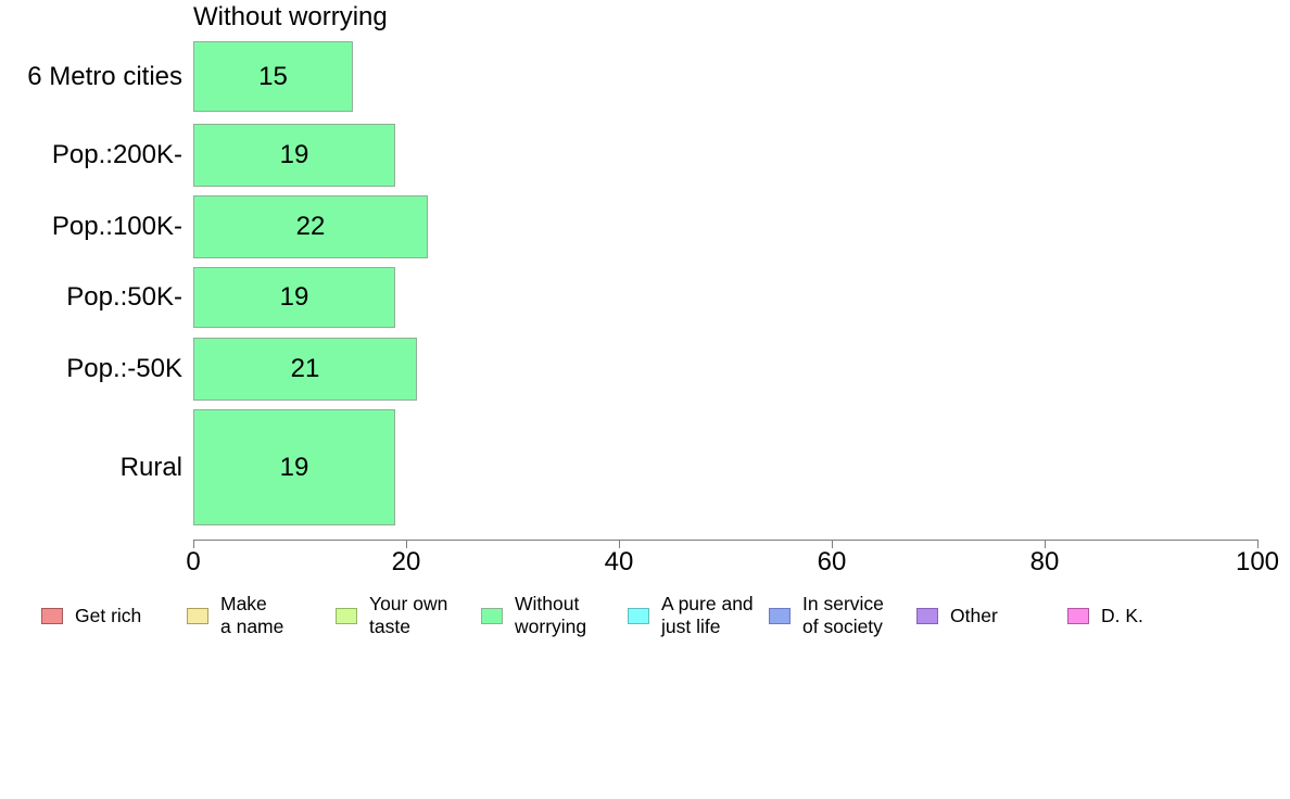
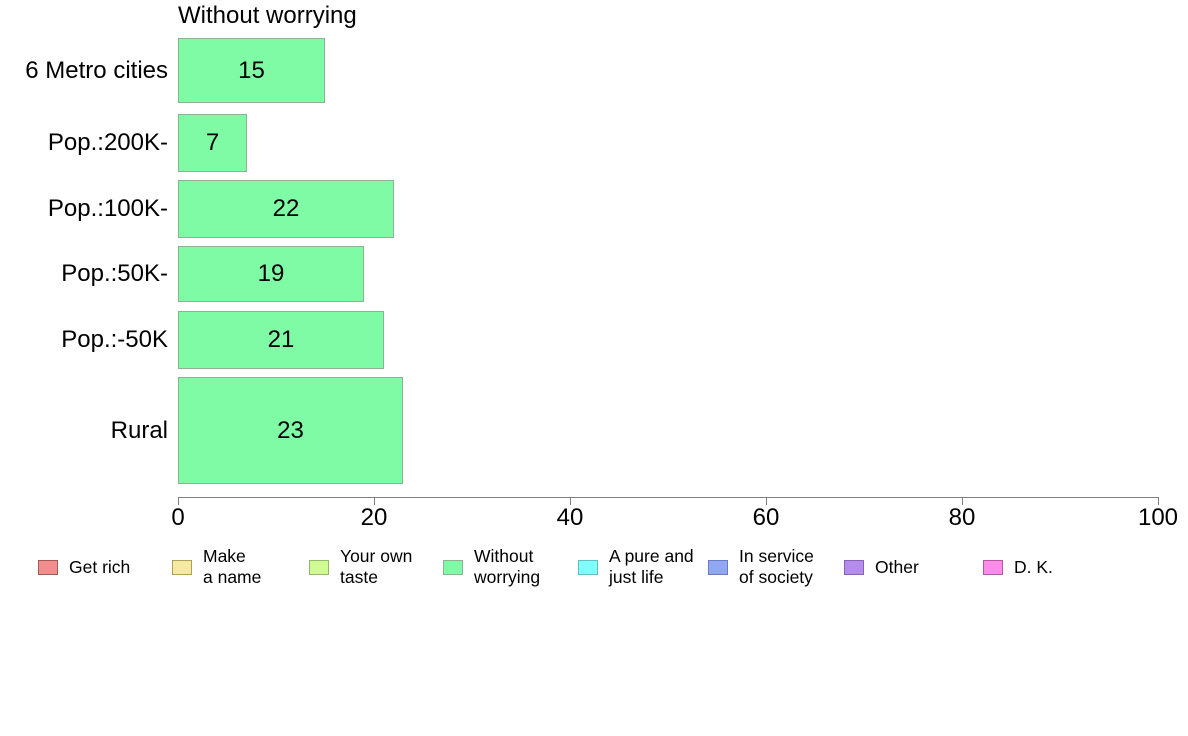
Pop.:200K-: 19 -> 7
Rural: 19 -> 23
